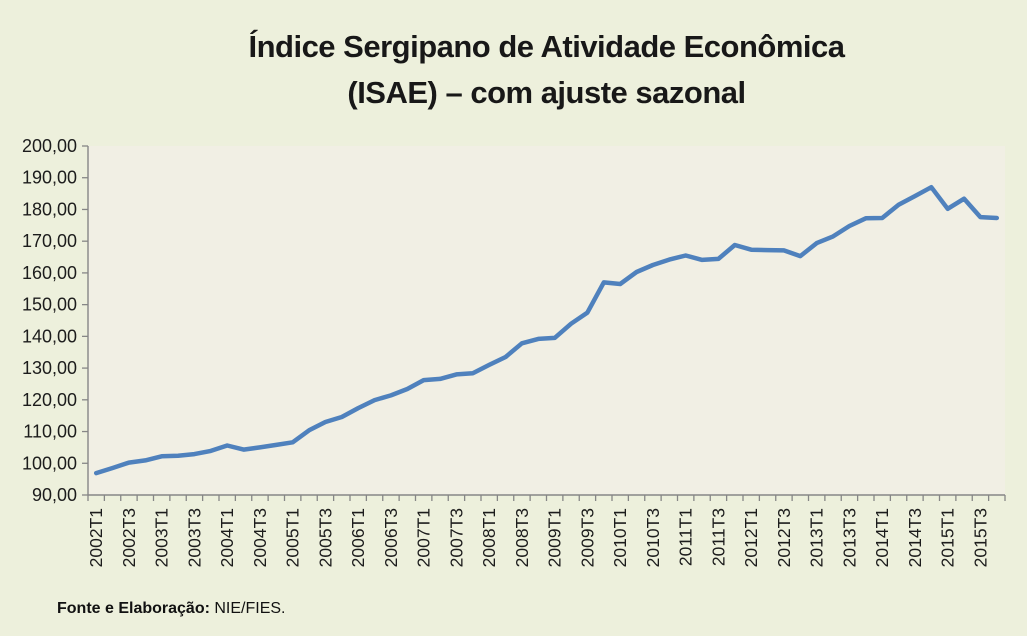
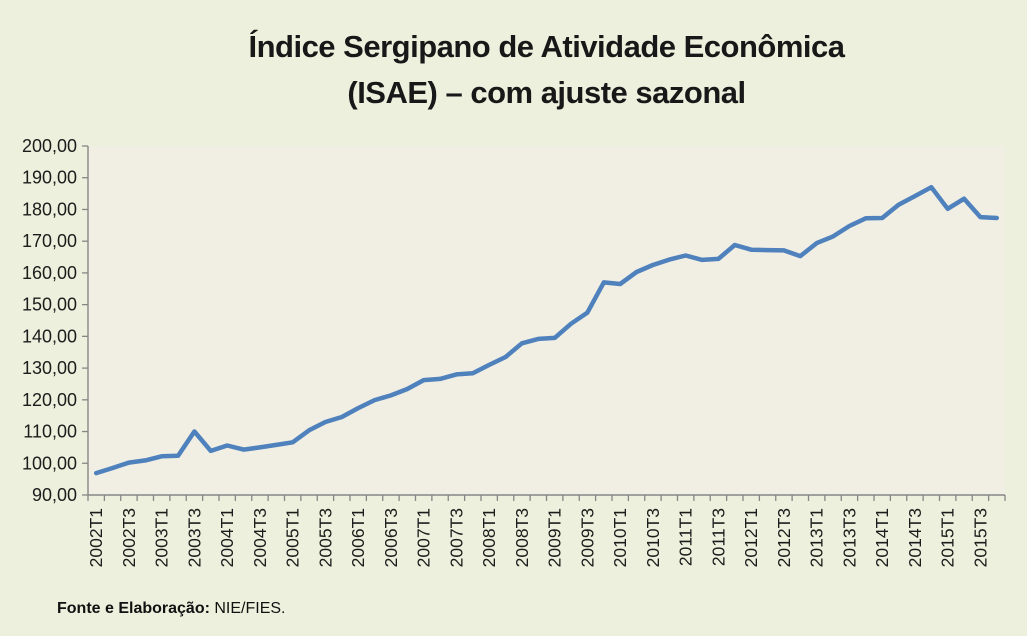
2003T3: 103 -> 110
